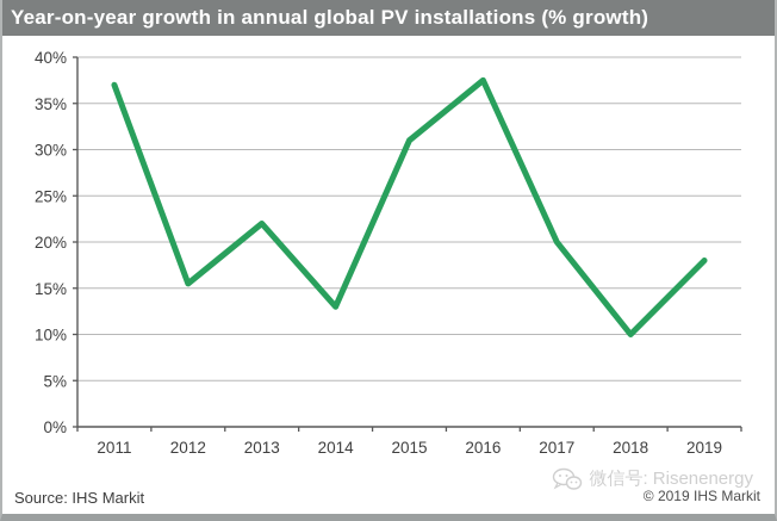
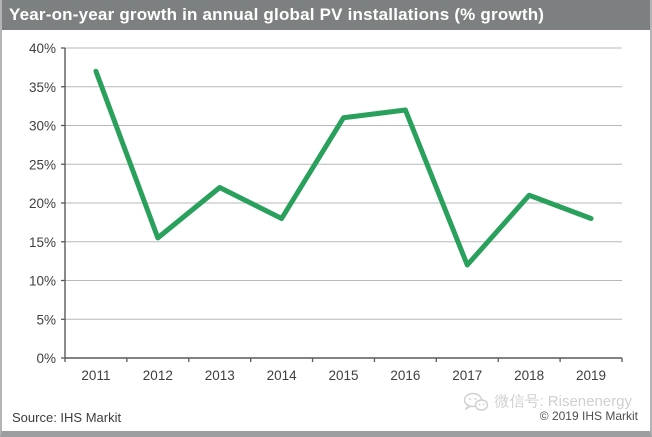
2014: 13% -> 18%
2016: 38% -> 32%
2017: 20% -> 12%
2018: 10% -> 21%
